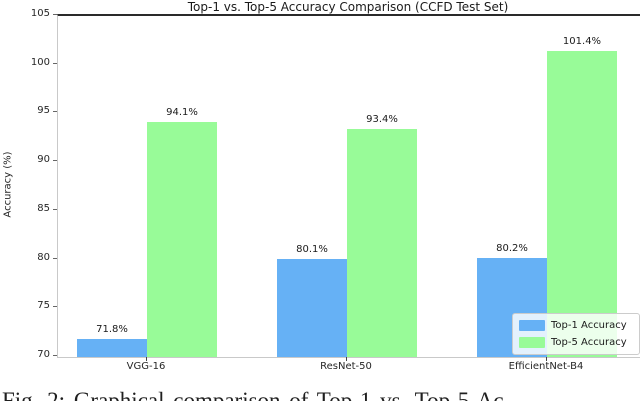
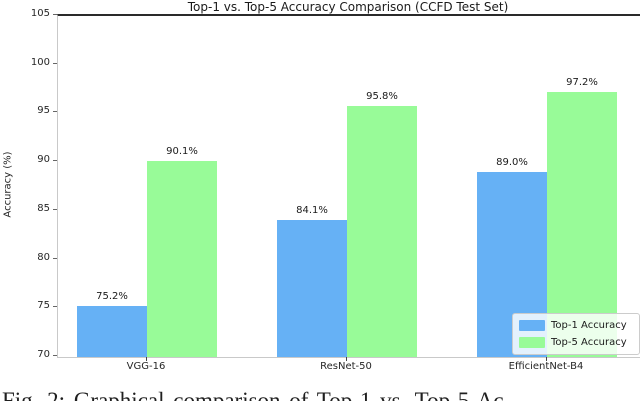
Top-1 Accuracy/VGG-16: 71.8% -> 75.2%
Top-5 Accuracy/VGG-16: 94.1% -> 90.1%
Top-1 Accuracy/ResNet-50: 80.1% -> 84.1%
Top-5 Accuracy/ResNet-50: 93.4% -> 95.8%
Top-1 Accuracy/EfficientNet-B4: 80.2% -> 89.0%
Top-5 Accuracy/EfficientNet-B4: 101.4% -> 97.2%
